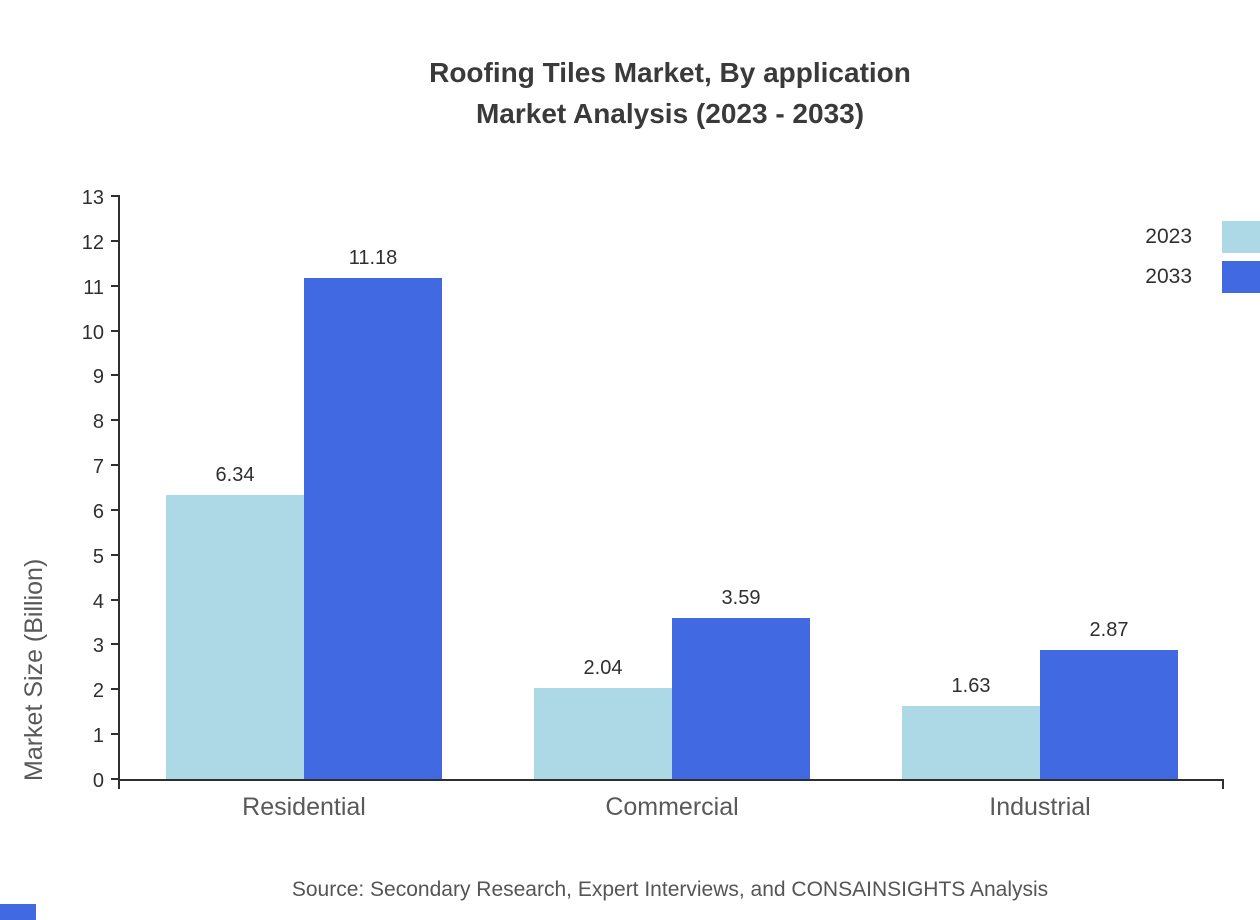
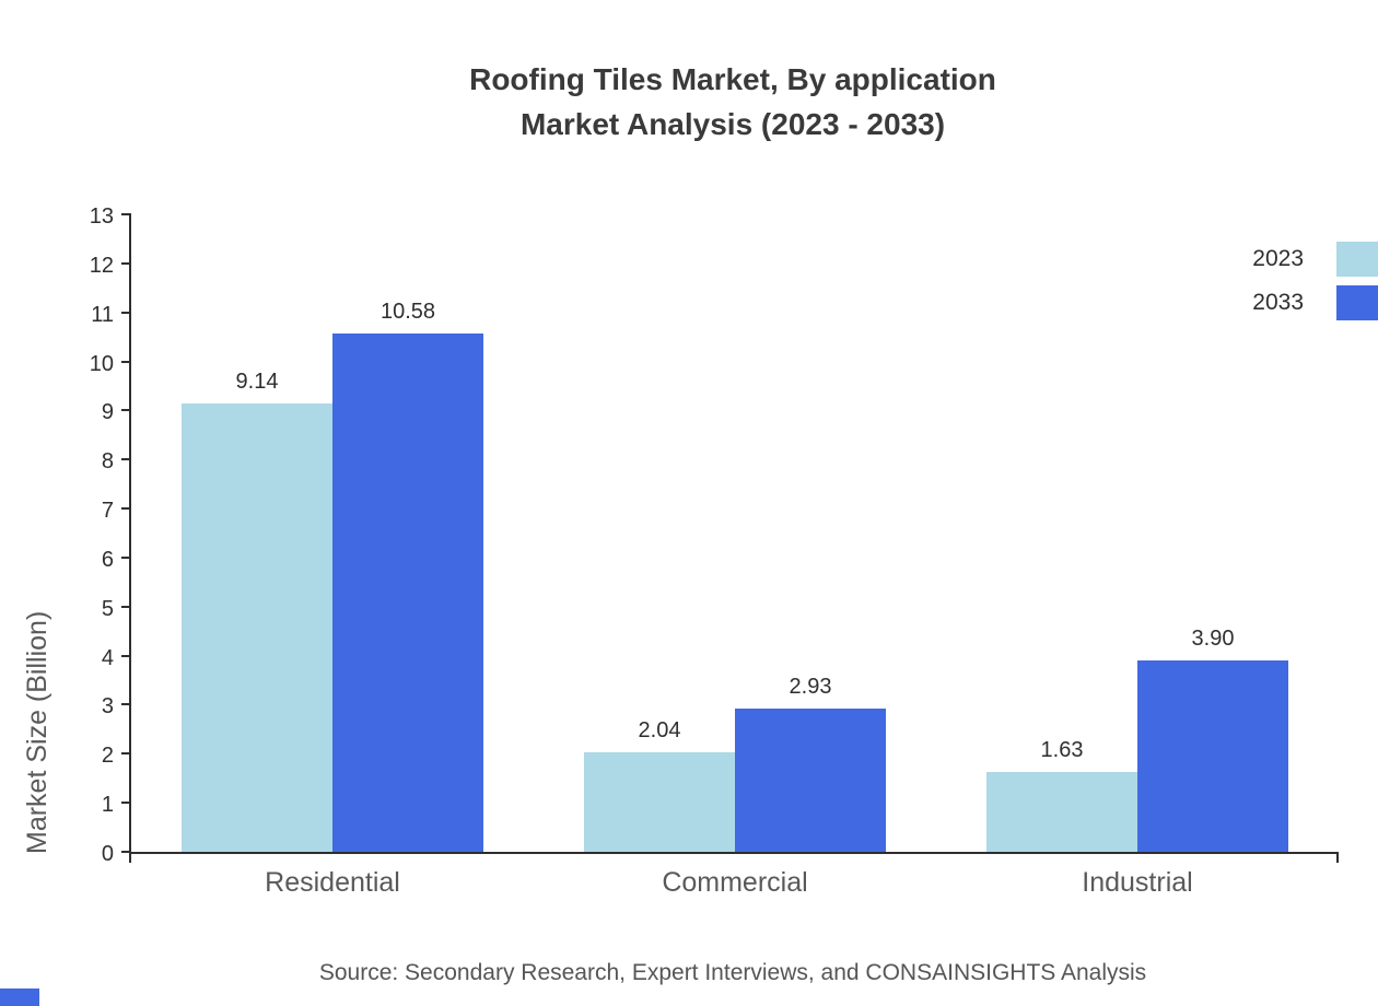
2023/Residential: 6.34 -> 9.14
2033/Residential: 11.18 -> 10.58
2033/Commercial: 3.59 -> 2.93
2033/Industrial: 2.87 -> 3.90
